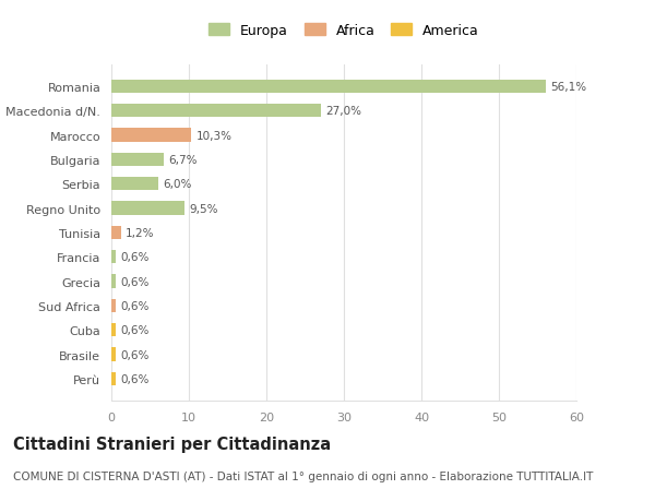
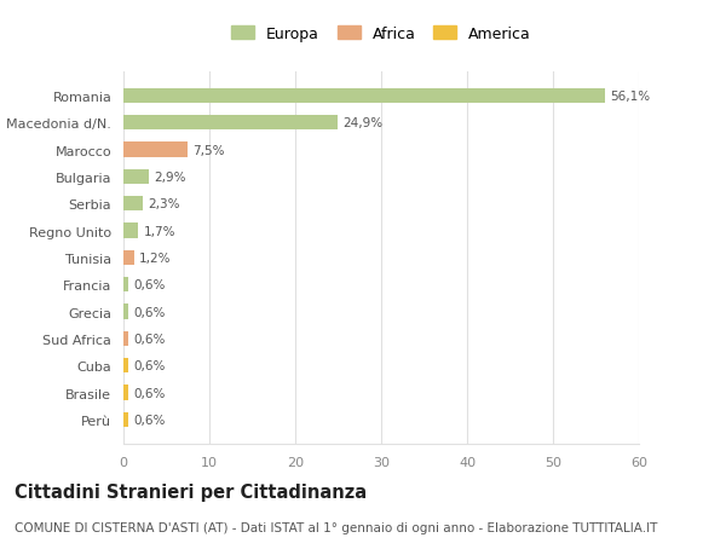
Macedonia d/N.: 27,0% -> 24,9%
Marocco: 10,3% -> 7,5%
Bulgaria: 6,7% -> 2,9%
Serbia: 6,0% -> 2,3%
Regno Unito: 9,5% -> 1,7%
